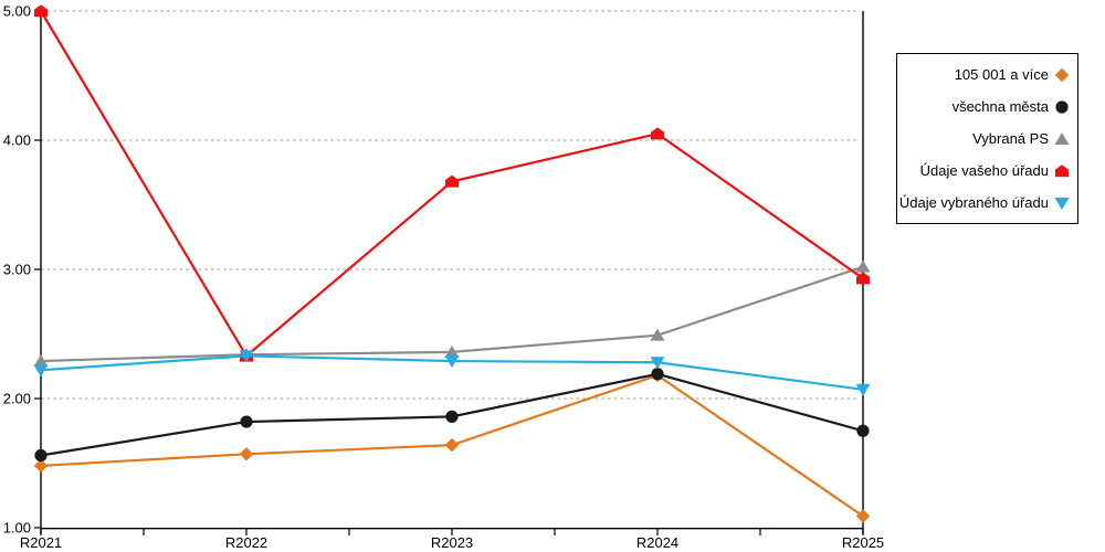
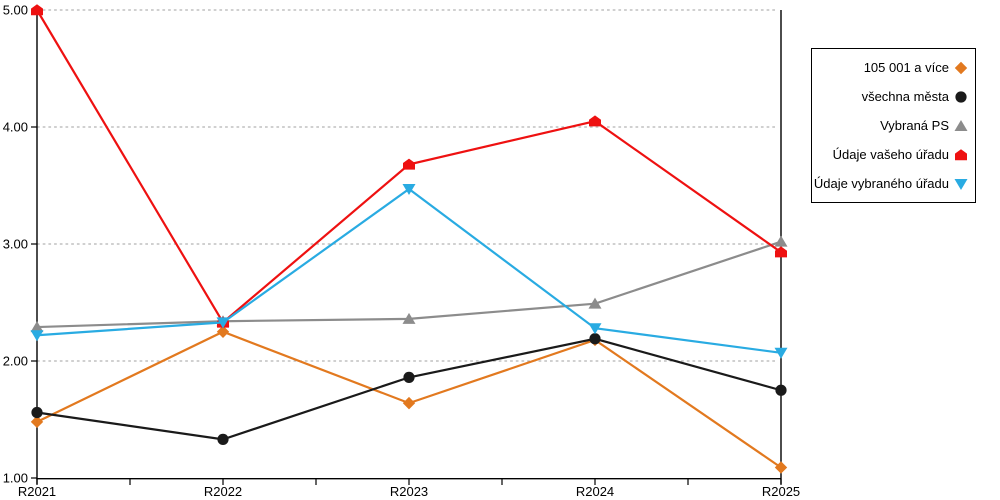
105 001 a více/R2022: 1.57 -> 2.25
všechna města/R2022: 1.82 -> 1.33
Údaje vybraného úřadu/R2023: 2.29 -> 3.47
